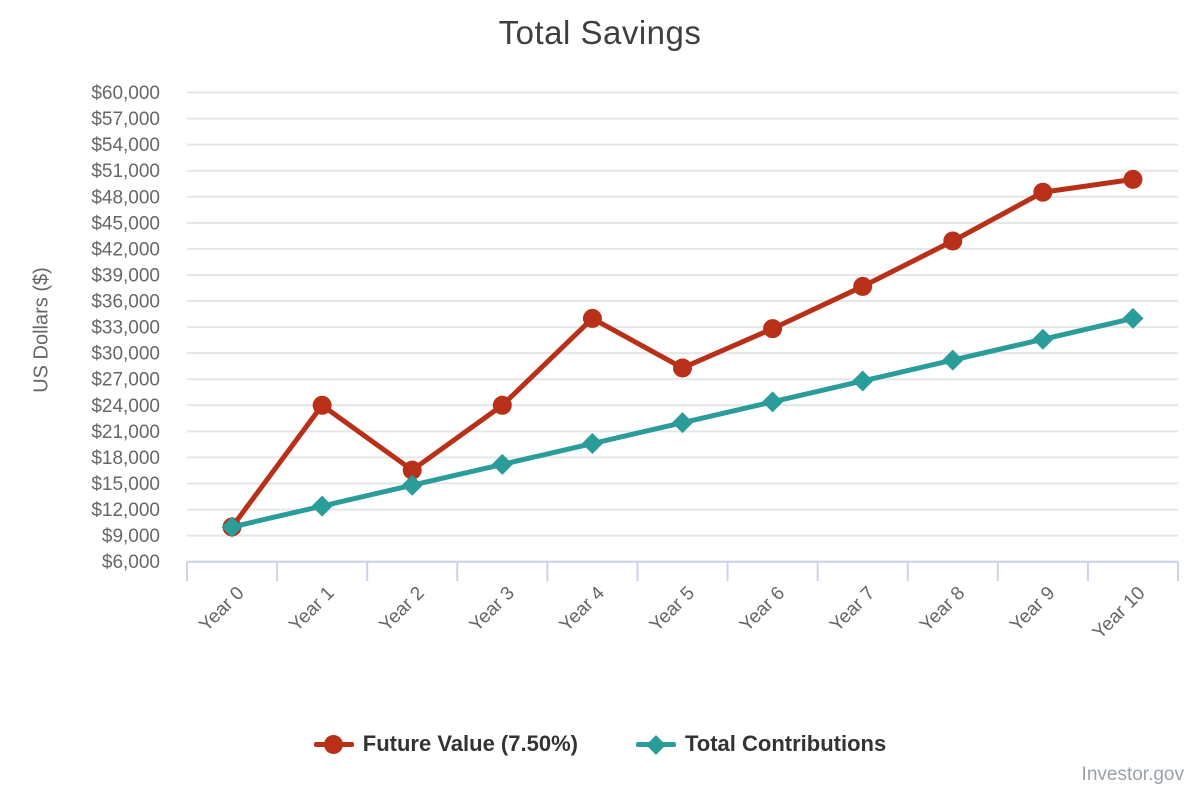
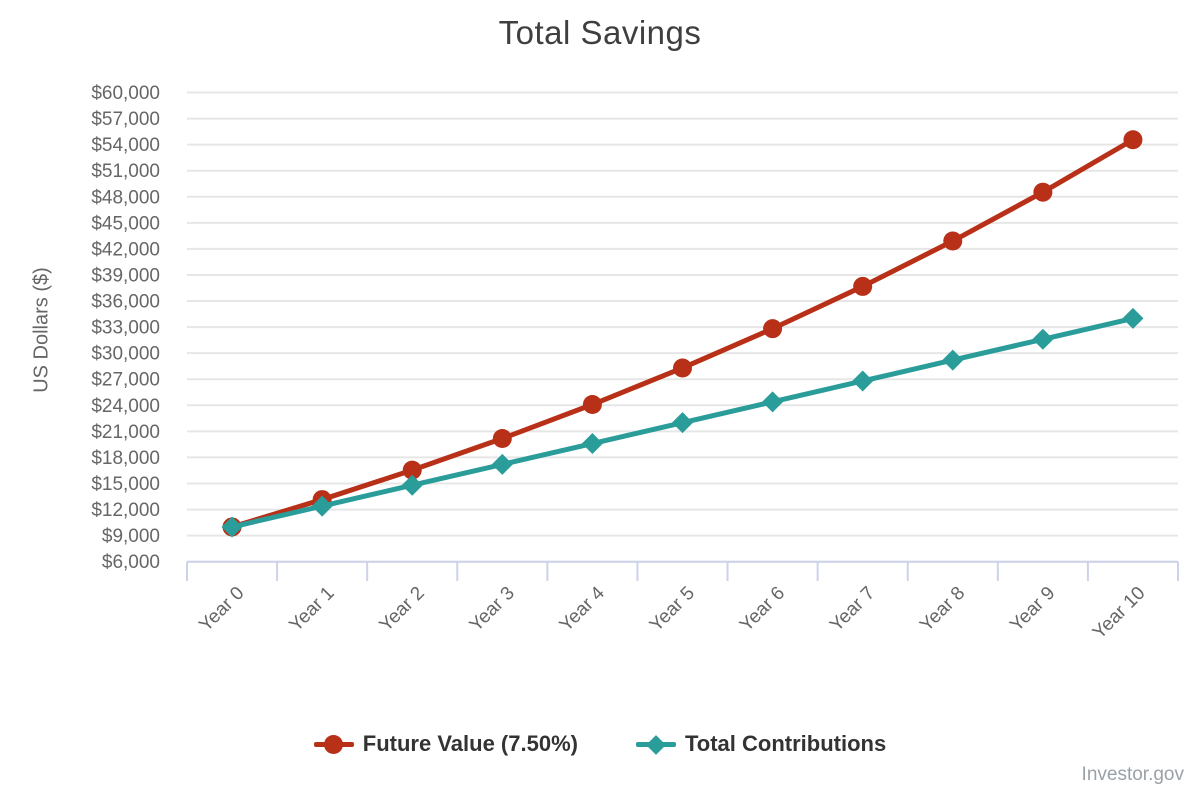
Future Value (7.50%)/Year 1: $24000 -> $13000
Future Value (7.50%)/Year 3: $24000 -> $20000
Future Value (7.50%)/Year 4: $34000 -> $24000
Future Value (7.50%)/Year 10: $50000 -> $55000
